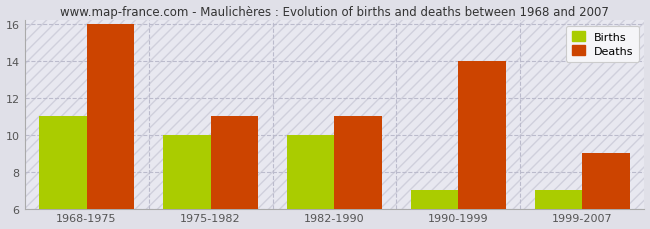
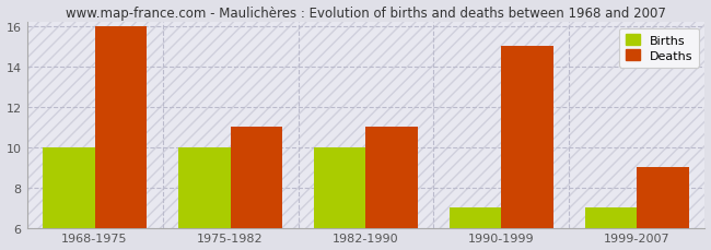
Births/1968-1975: 11 -> 10
Deaths/1990-1999: 14 -> 15
